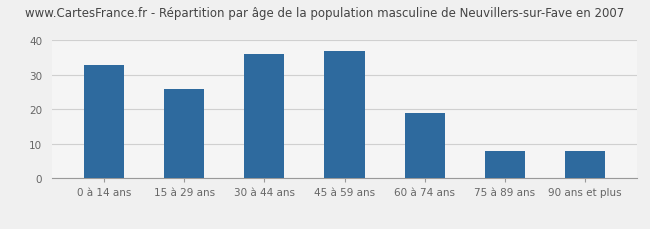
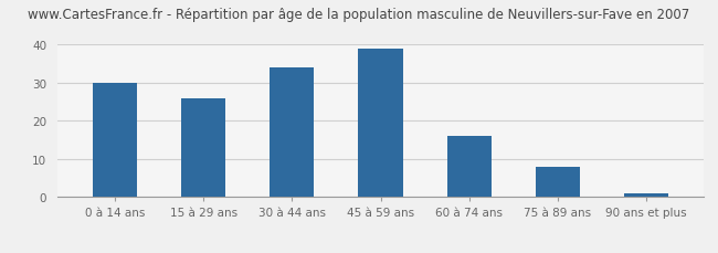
0 à 14 ans: 33 -> 30
30 à 44 ans: 36 -> 34
45 à 59 ans: 37 -> 39
60 à 74 ans: 19 -> 16
90 ans et plus: 8 -> 1
